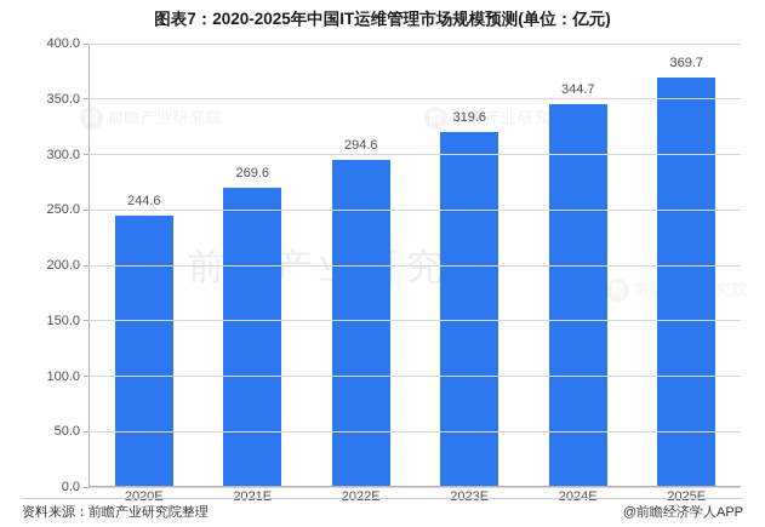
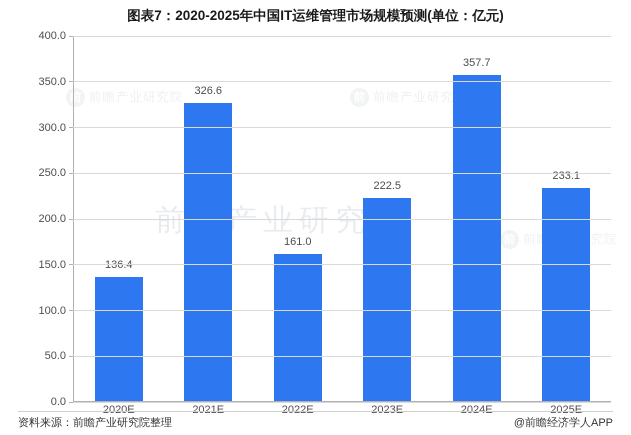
2020E: 244.6 -> 136.4
2021E: 269.6 -> 326.6
2022E: 294.6 -> 161.0
2023E: 319.6 -> 222.5
2024E: 344.7 -> 357.7
2025E: 369.7 -> 233.1
